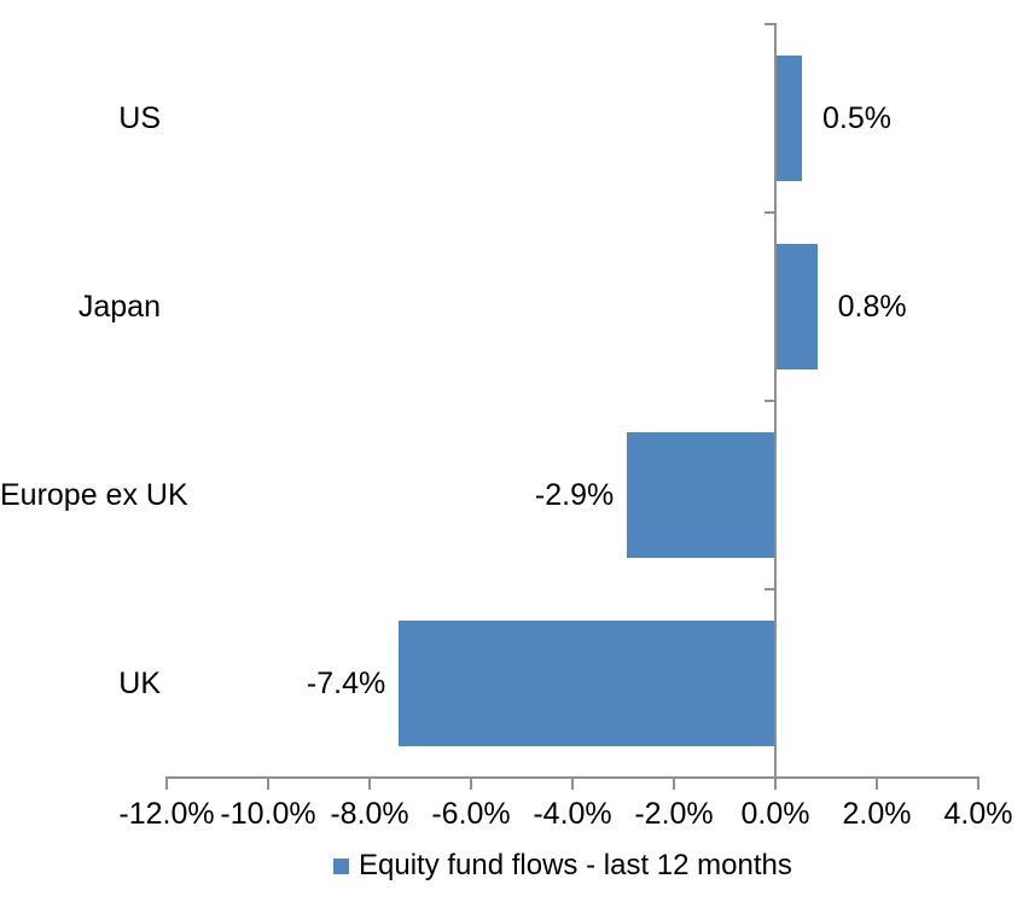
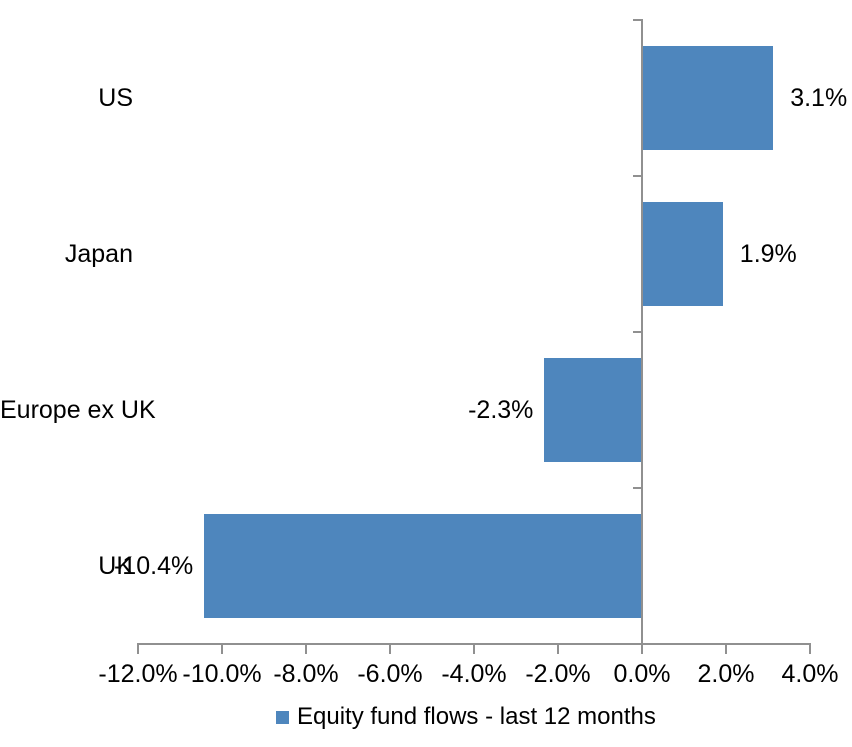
US: 0.5% -> 3.1%
Japan: 0.8% -> 1.9%
Europe ex UK: -2.9% -> -2.3%
UK: -7.4% -> -10.4%
